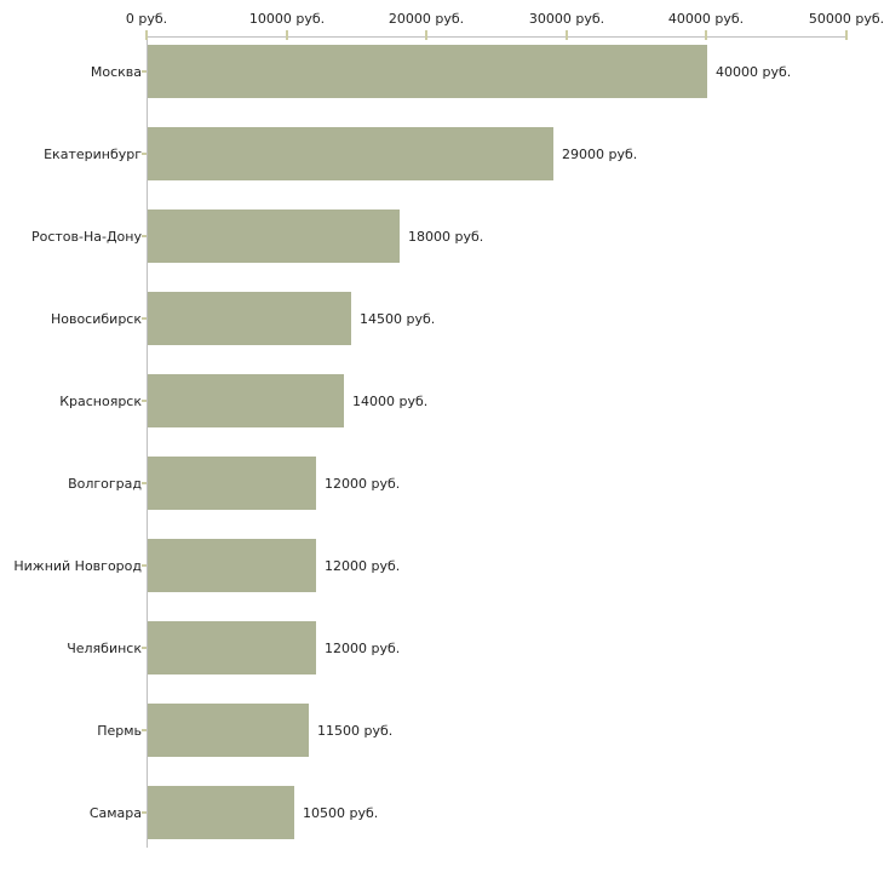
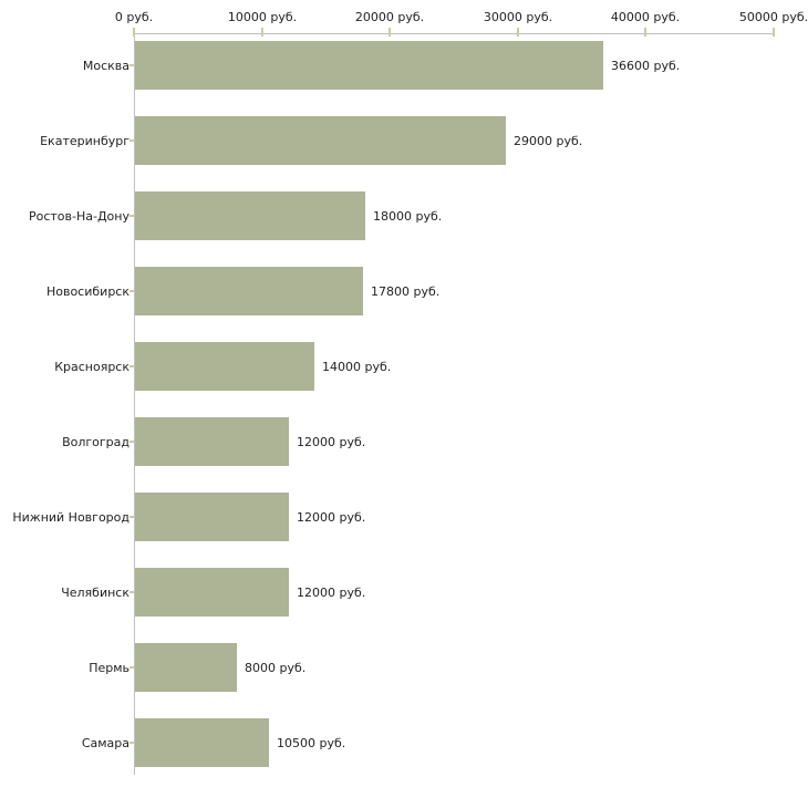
Москва: 40000 -> 36600
Новосибирск: 14500 -> 17800
Пермь: 11500 -> 8000
